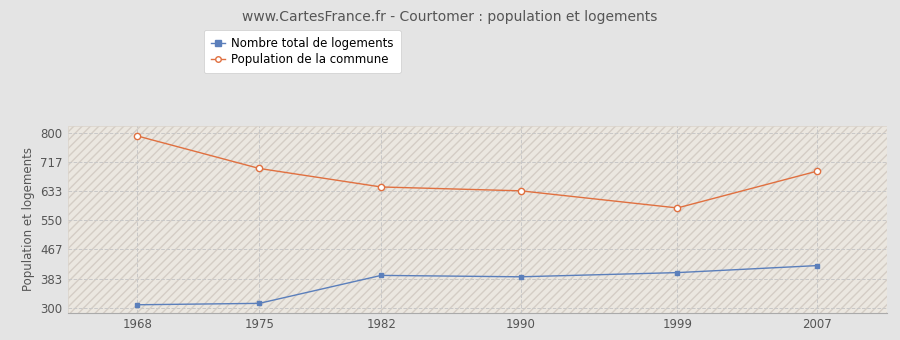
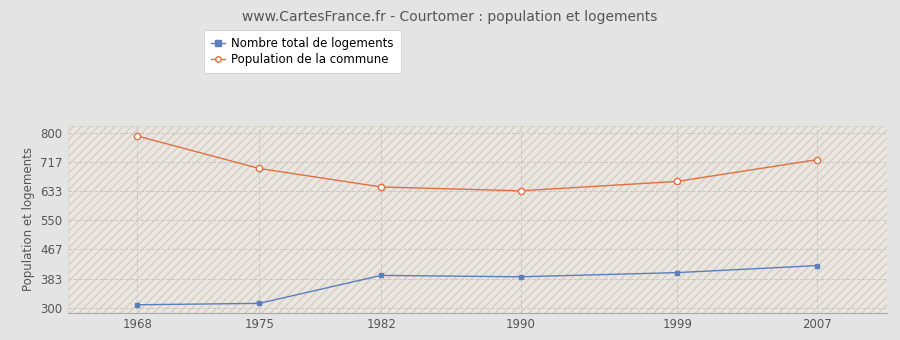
Population de la commune/1999: 585 -> 661
Population de la commune/2007: 690 -> 723
